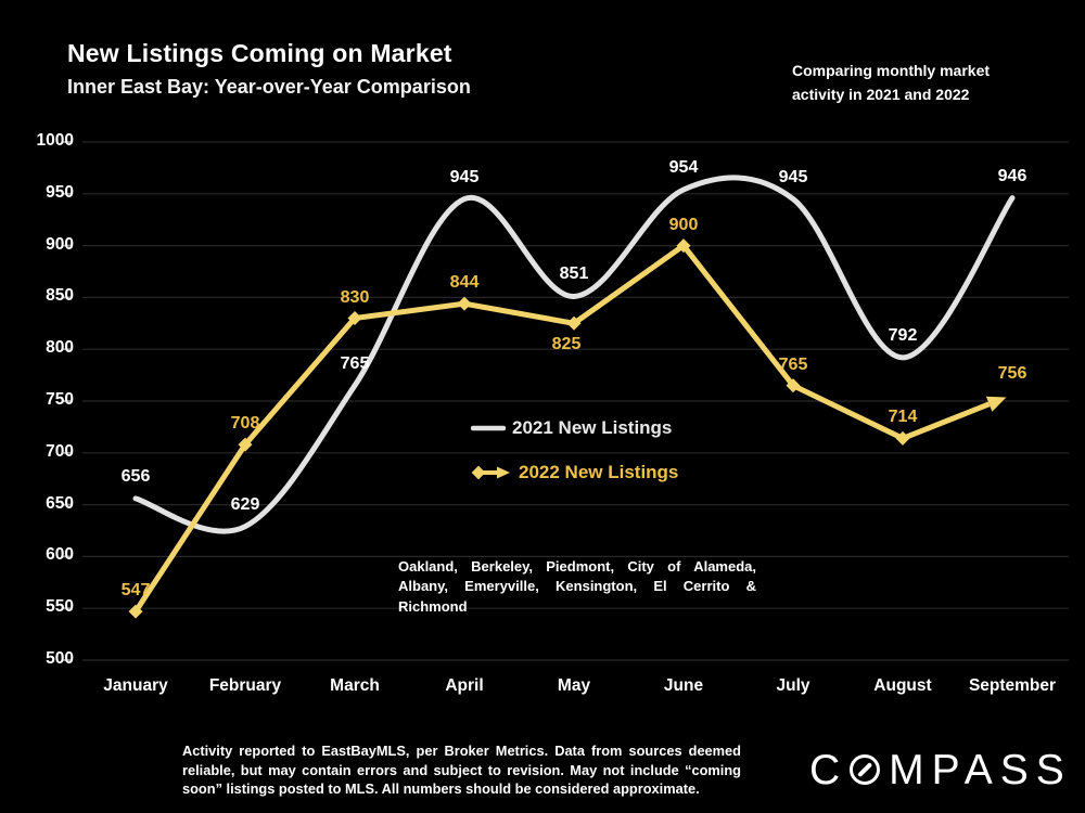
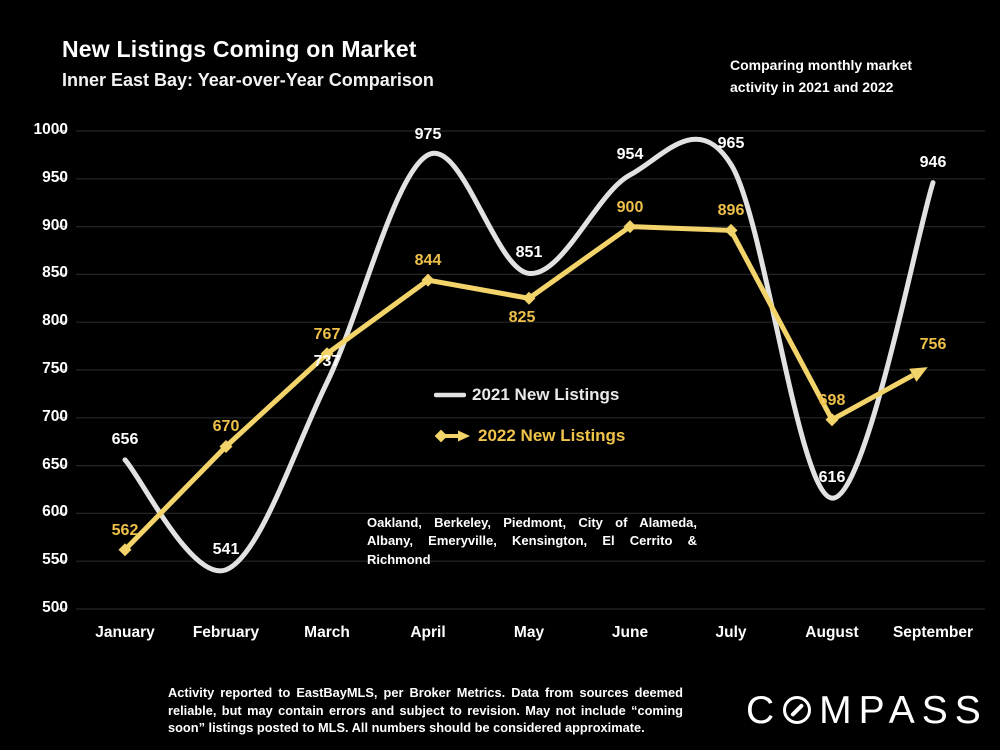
2022 New Listings/January: 547 -> 562
2021 New Listings/February: 629 -> 541
2022 New Listings/February: 708 -> 670
2021 New Listings/March: 765 -> 737
2022 New Listings/March: 830 -> 767
2021 New Listings/April: 945 -> 975
2021 New Listings/July: 945 -> 965
2022 New Listings/July: 765 -> 896
2021 New Listings/August: 792 -> 616
2022 New Listings/August: 714 -> 698
